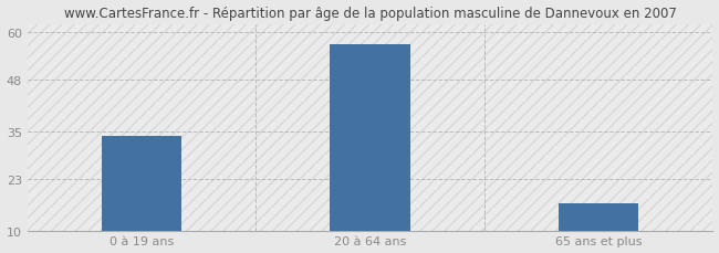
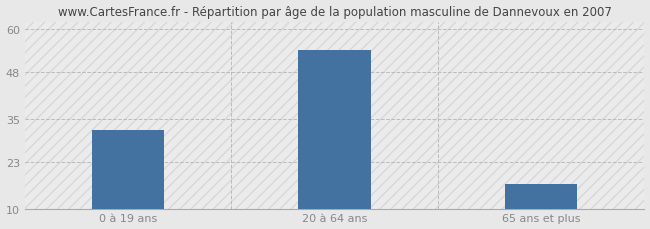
0 à 19 ans: 34 -> 32
20 à 64 ans: 57 -> 54
